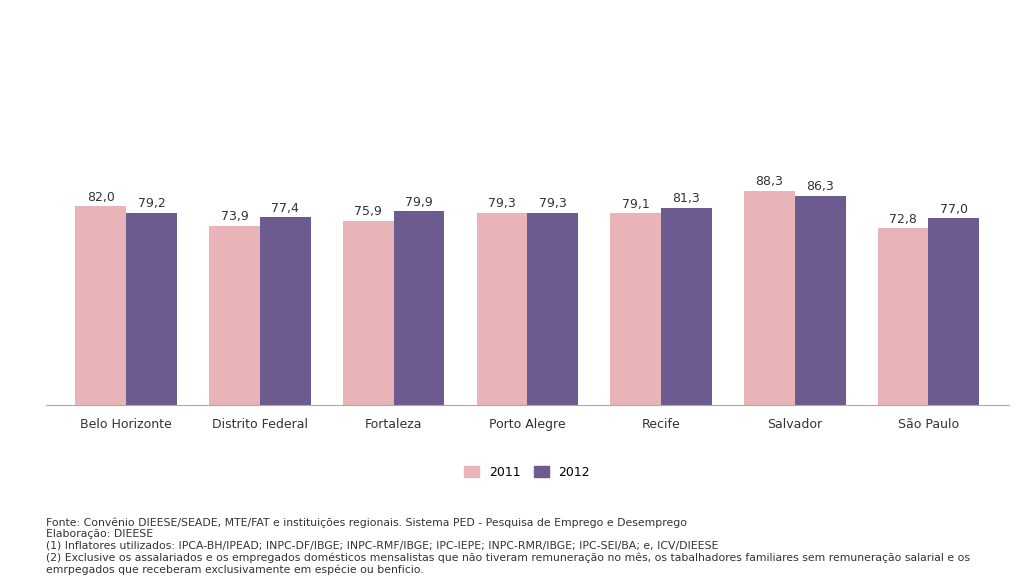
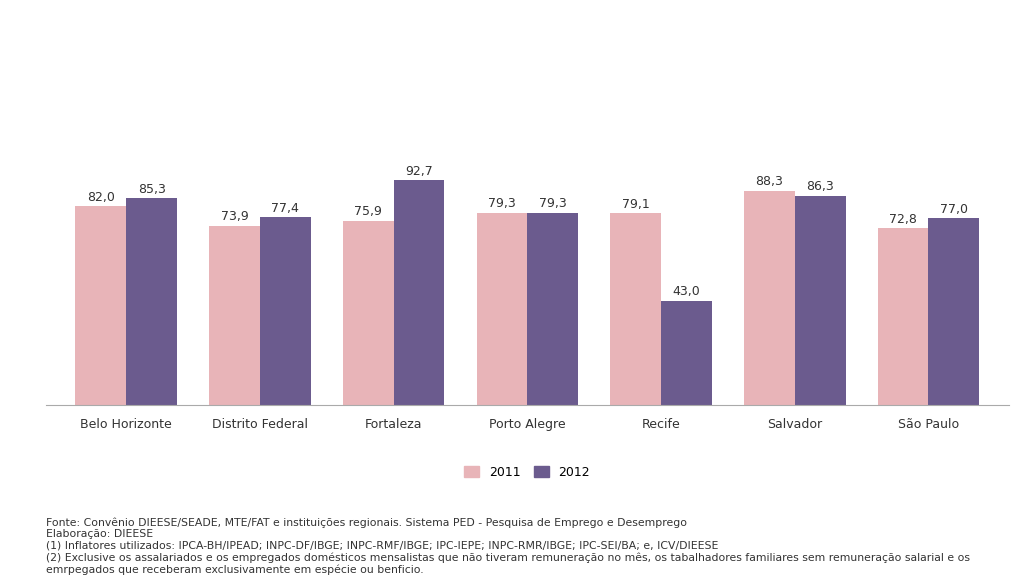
2012/Belo Horizonte: 79,2 -> 85,3
2012/Fortaleza: 79,9 -> 92,7
2012/Recife: 81,3 -> 43,0
